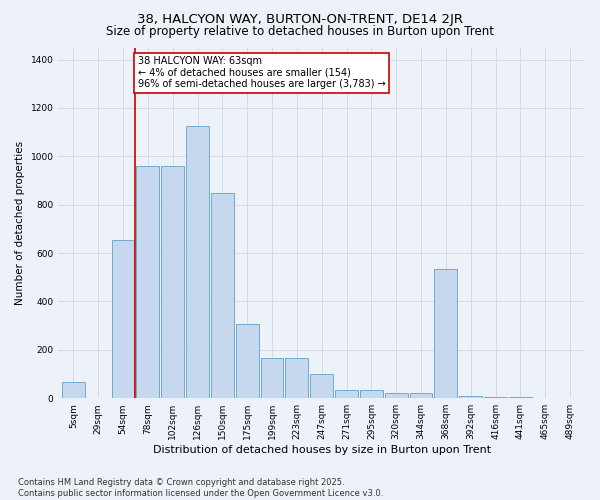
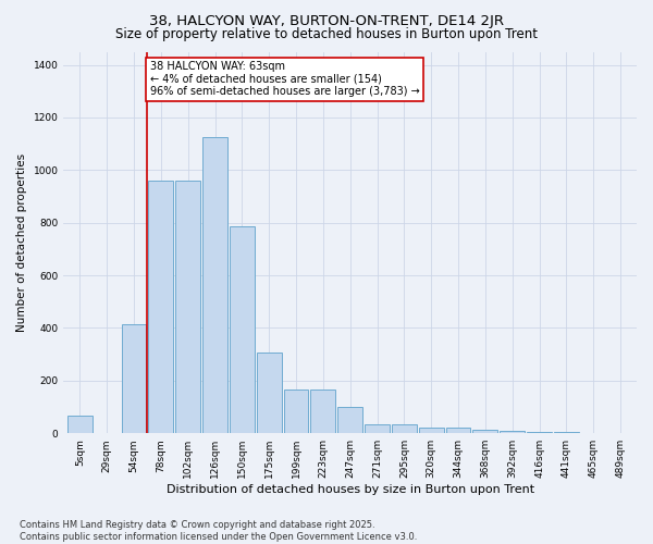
54sqm: 655 -> 415
150sqm: 850 -> 785
368sqm: 535 -> 15
